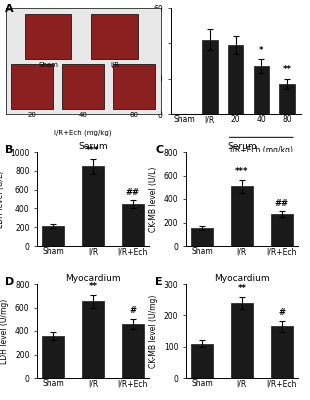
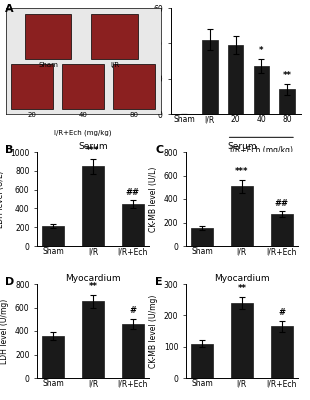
80: 17 -> 14
